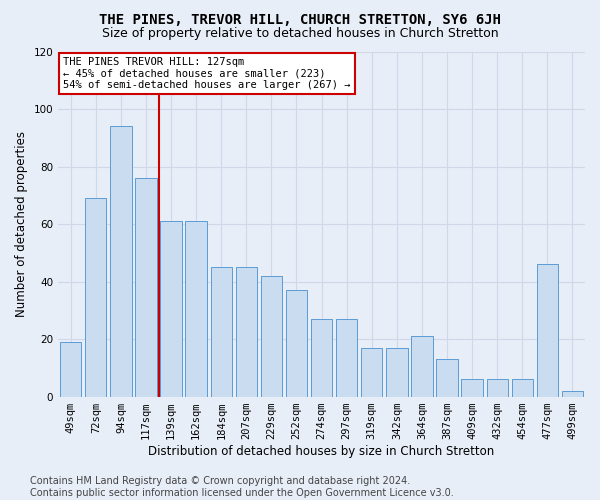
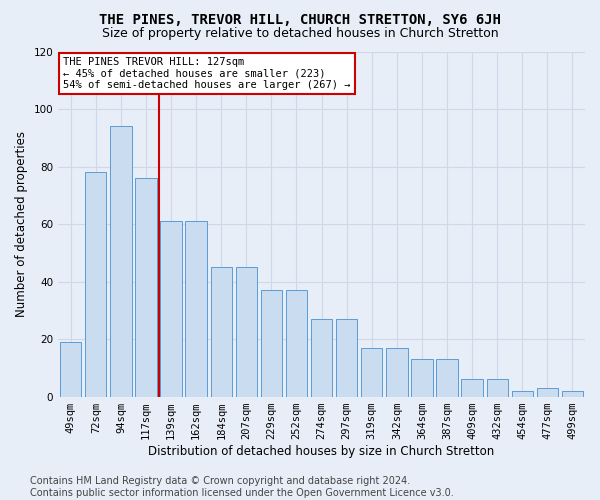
72sqm: 69 -> 78
229sqm: 42 -> 37
364sqm: 21 -> 13
454sqm: 6 -> 2
477sqm: 46 -> 3
